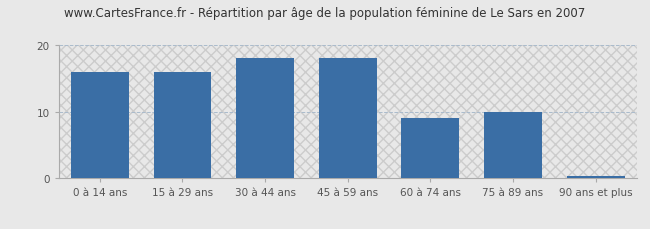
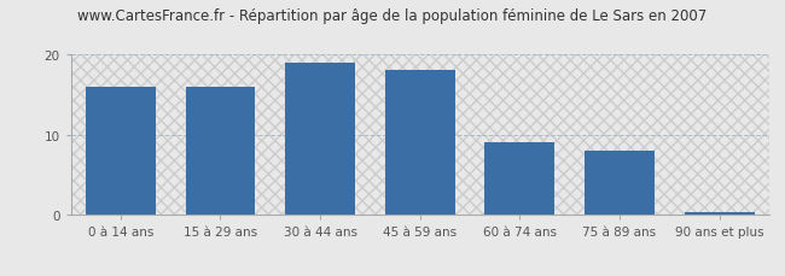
30 à 44 ans: 18.0 -> 19.0
75 à 89 ans: 10.0 -> 8.0
